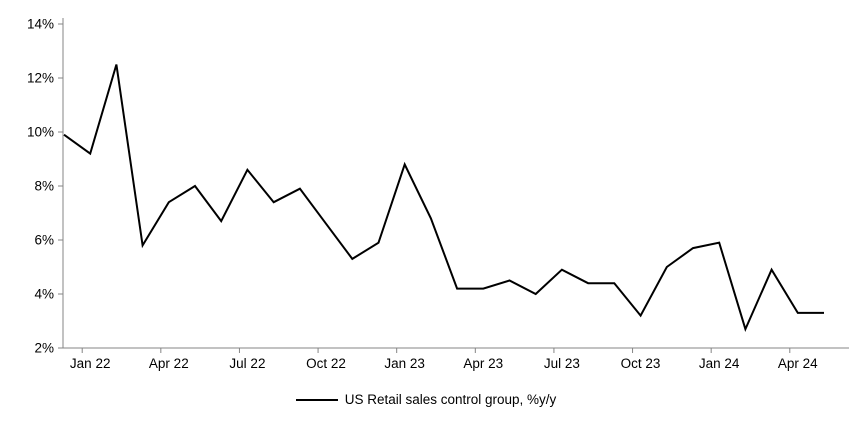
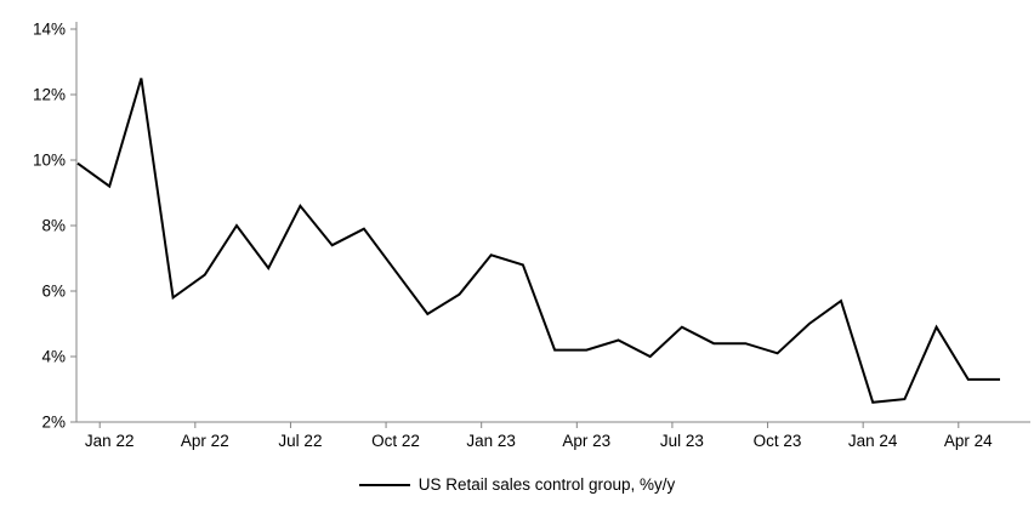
Apr 22: 7.4% -> 6.5%
Jan 23: 8.8% -> 7.1%
Oct 23: 3.2% -> 4.1%
Jan 24: 5.9% -> 2.6%
